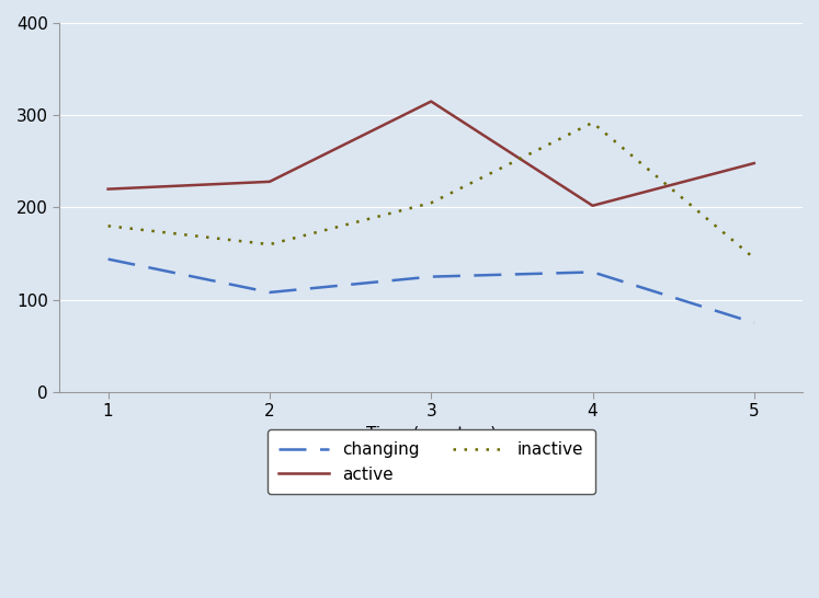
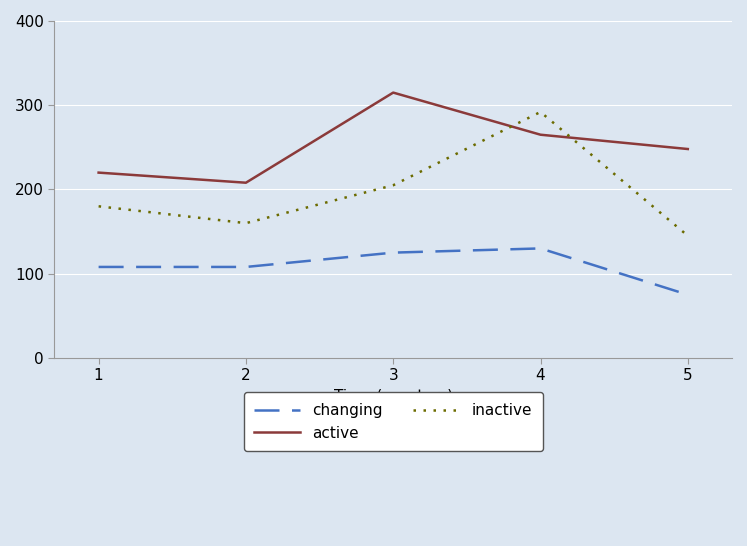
changing/1: 144 -> 108
active/2: 228 -> 208
active/4: 202 -> 265
